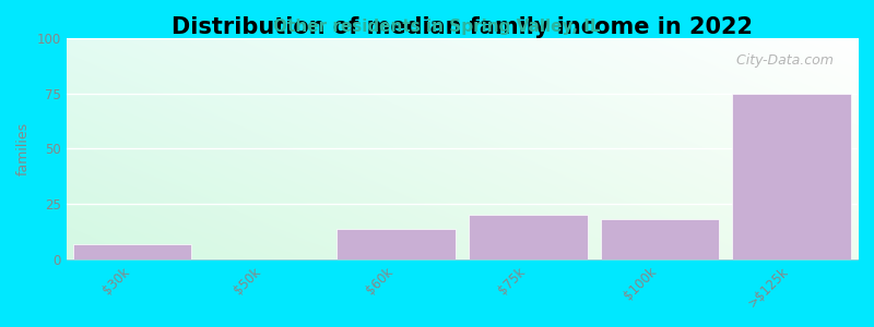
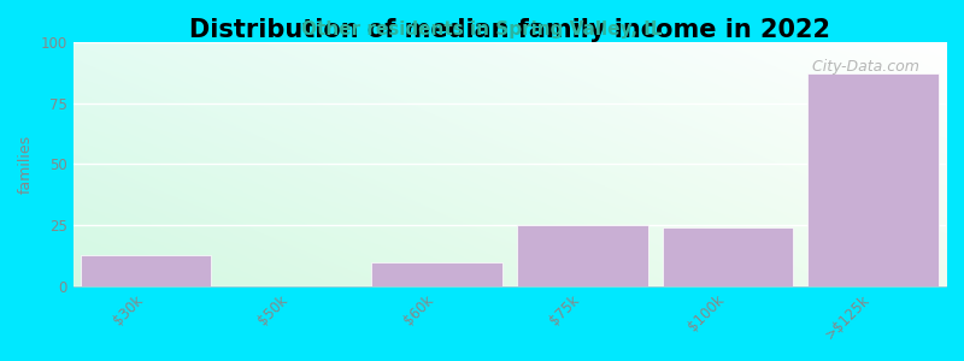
$30k: 7 -> 13
$60k: 14 -> 10
$75k: 20 -> 25
$100k: 18 -> 24
>$125k: 75 -> 87
